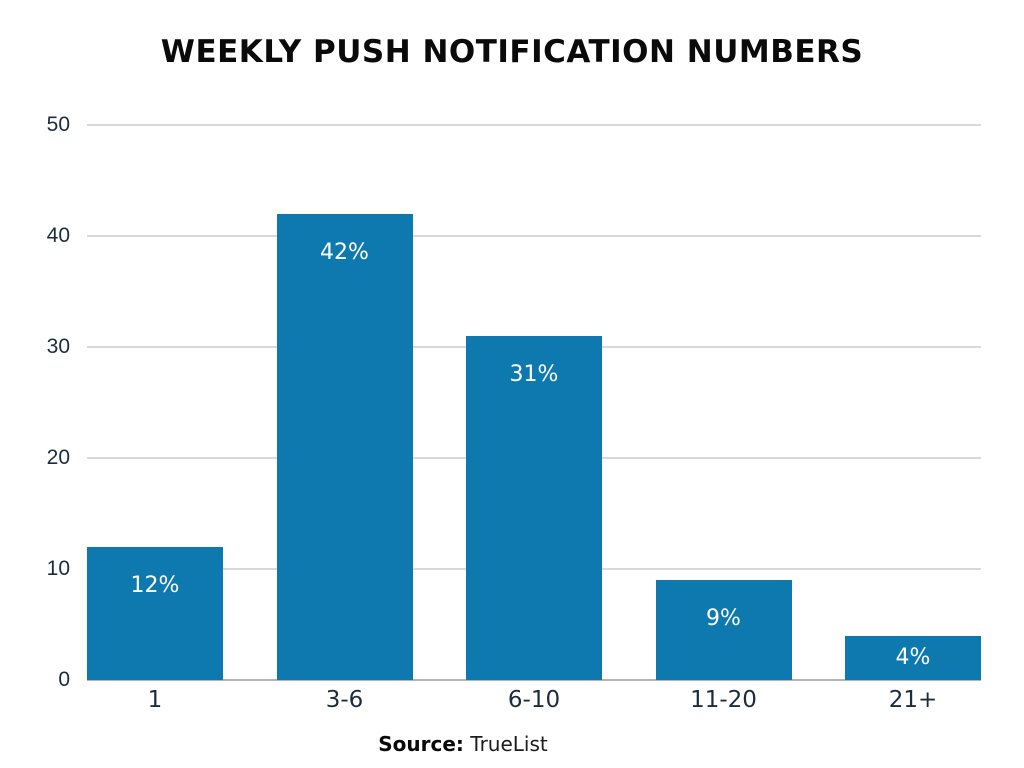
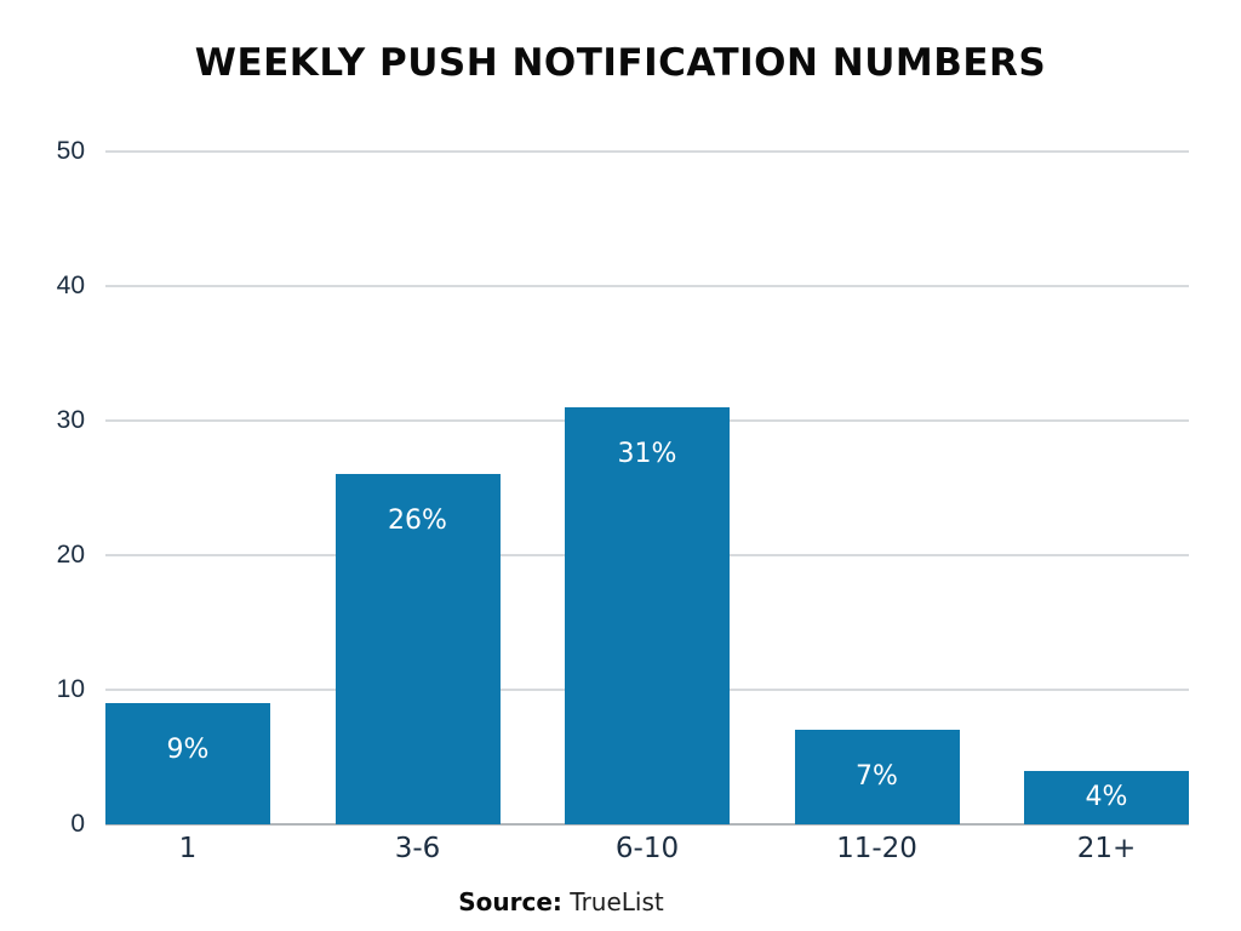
1: 12% -> 9%
3-6: 42% -> 26%
11-20: 9% -> 7%
